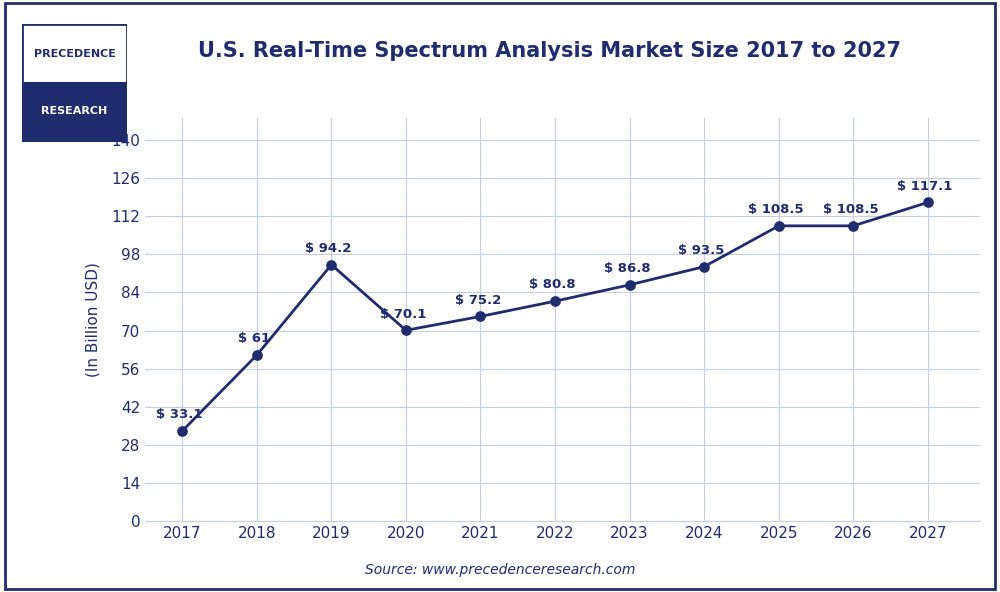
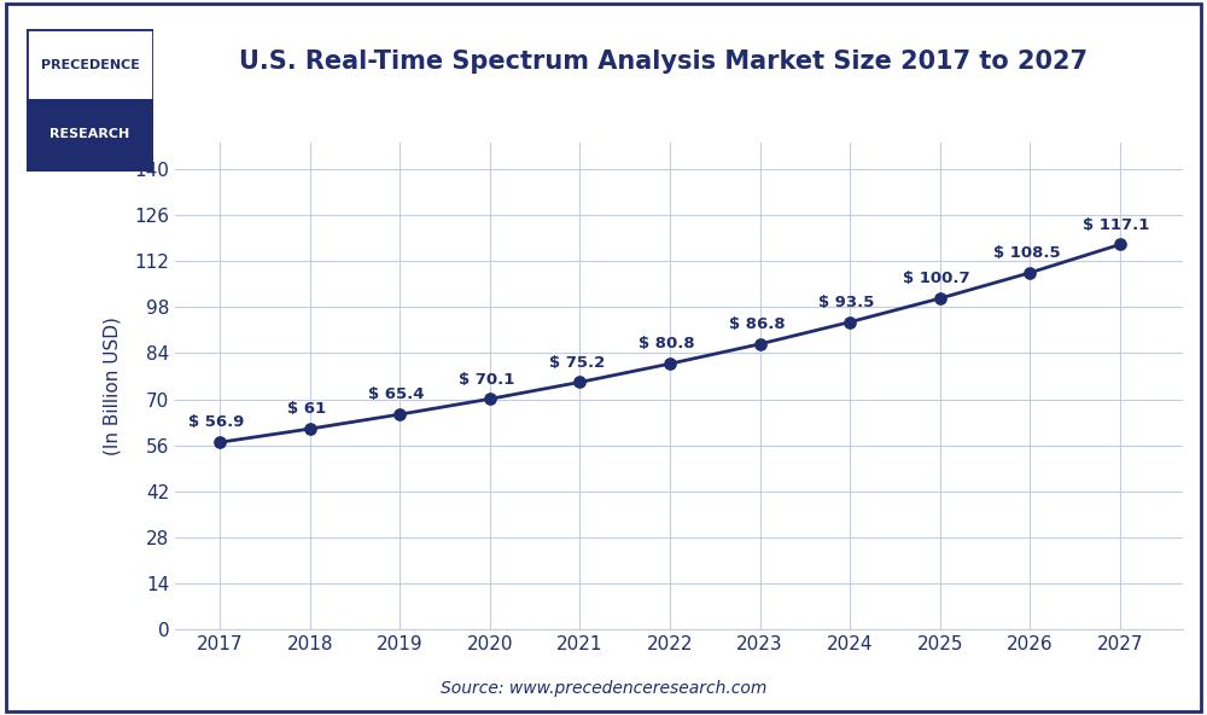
2017: 33.1 -> 56.9
2019: 94.2 -> 65.4
2025: 108.5 -> 100.7
